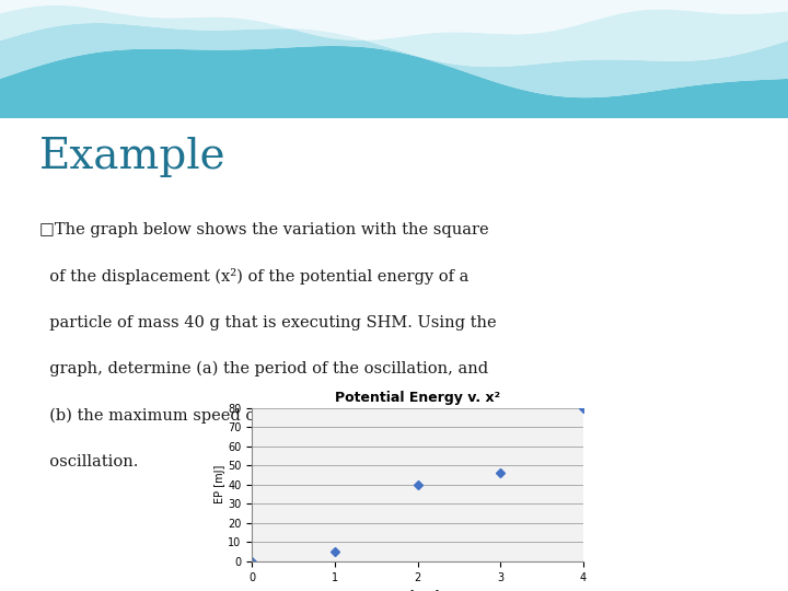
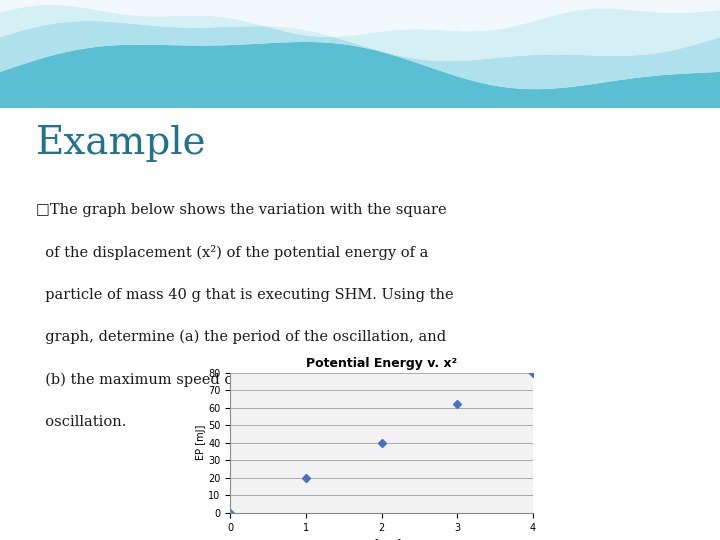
1: 5 -> 20
3: 46 -> 62
